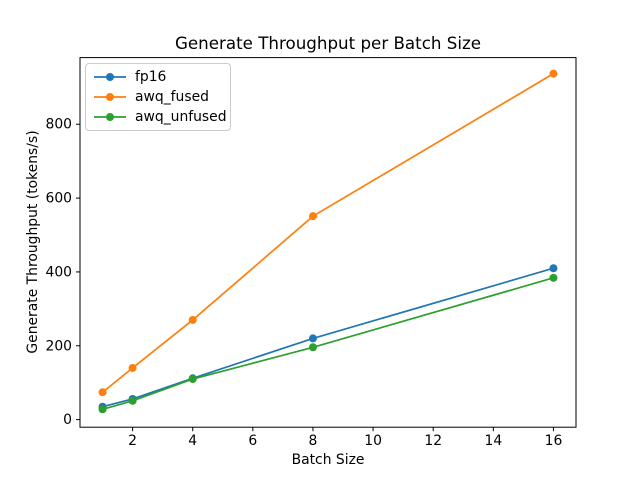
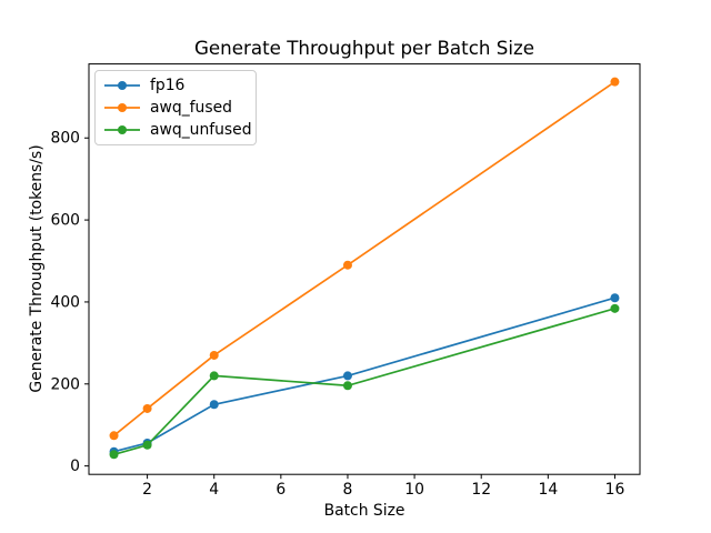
fp16/4: 110 -> 150
awq_unfused/4: 110 -> 220
awq_fused/8: 550 -> 490
